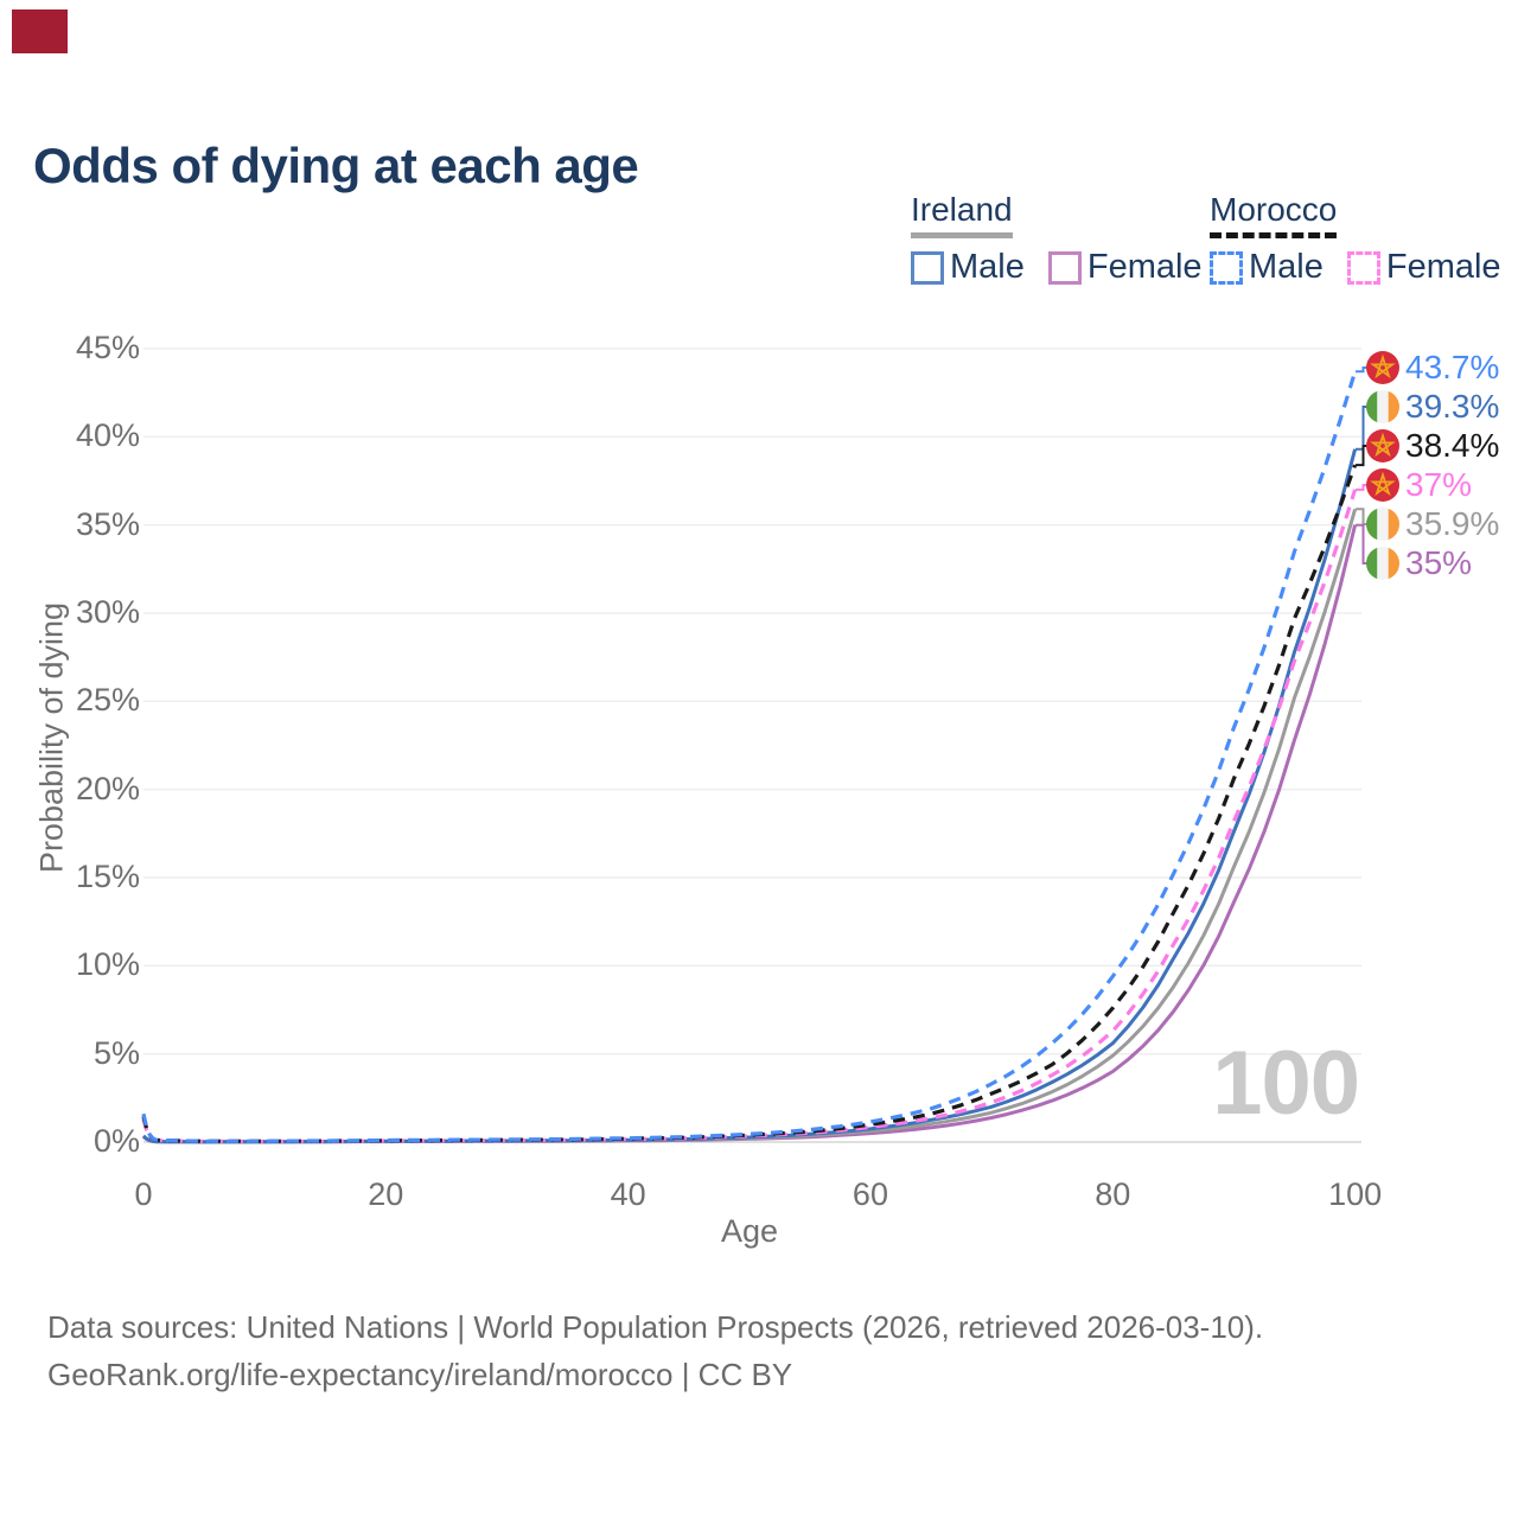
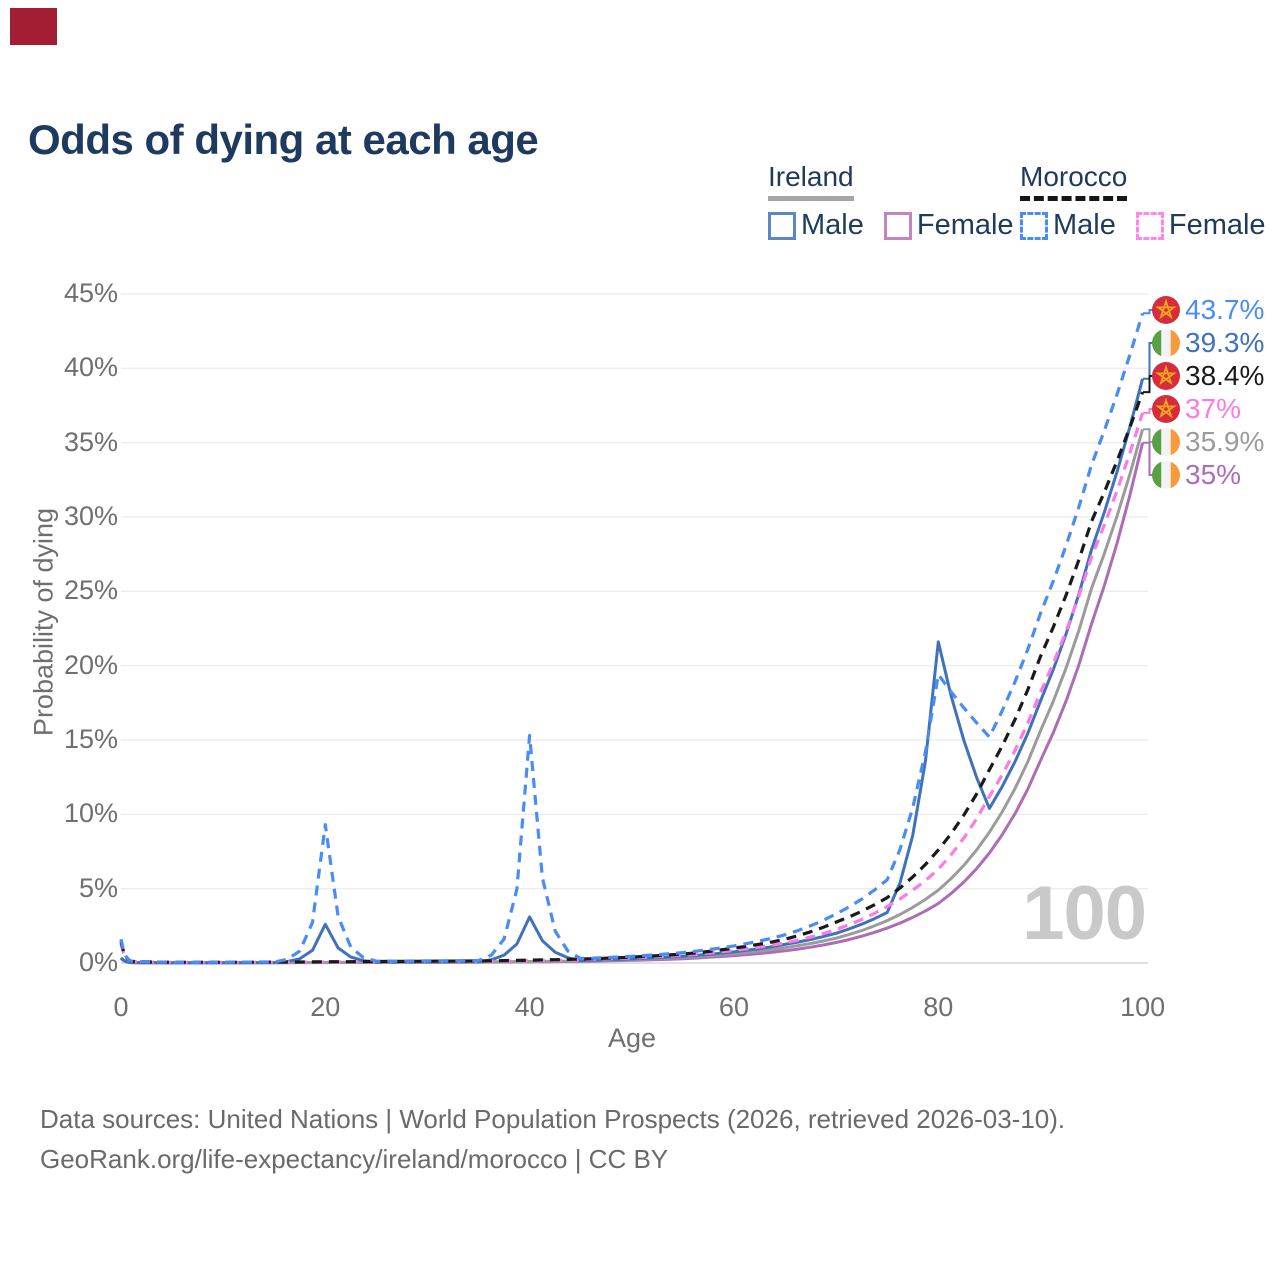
Morocco Male/20: 0.1% -> 9.3%
Ireland Male/20: 0.1% -> 2.6%
Morocco Male/40: 0.2% -> 15.3%
Ireland Male/40: 0.1% -> 3.1%
Morocco Male/80: 9.4% -> 19.4%
Ireland Male/80: 5.6% -> 21.6%
